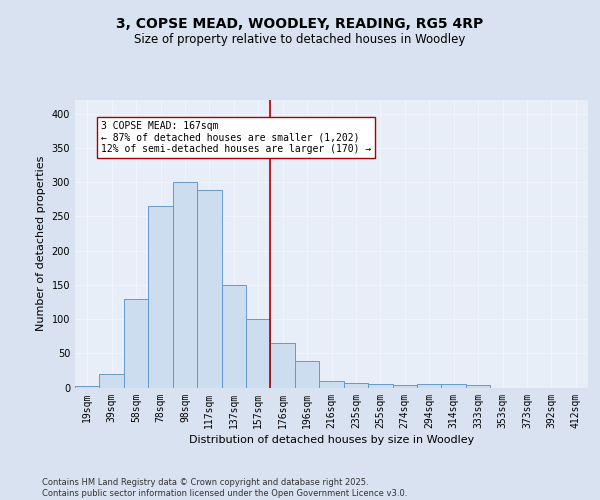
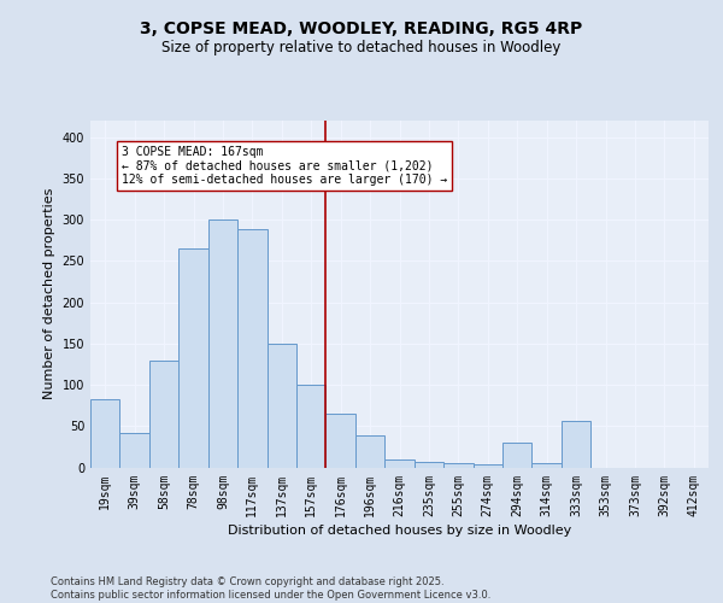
19sqm: 2 -> 82
39sqm: 20 -> 42
294sqm: 5 -> 30
333sqm: 4 -> 56
